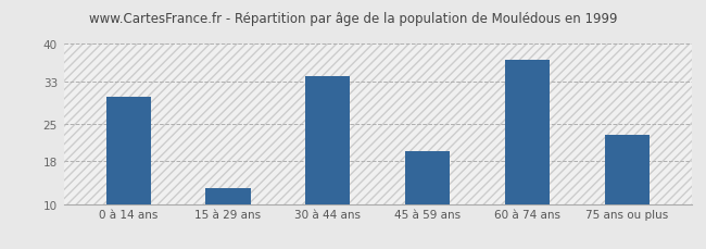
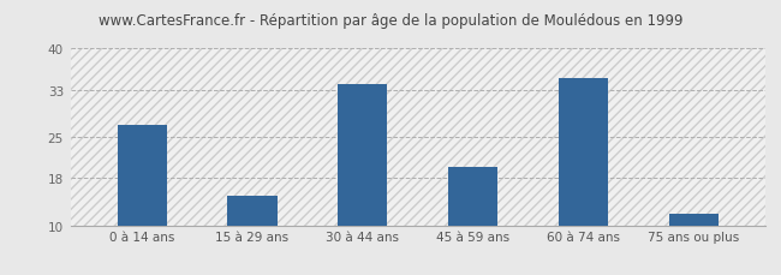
0 à 14 ans: 30 -> 27
15 à 29 ans: 13 -> 15
60 à 74 ans: 37 -> 35
75 ans ou plus: 23 -> 12
